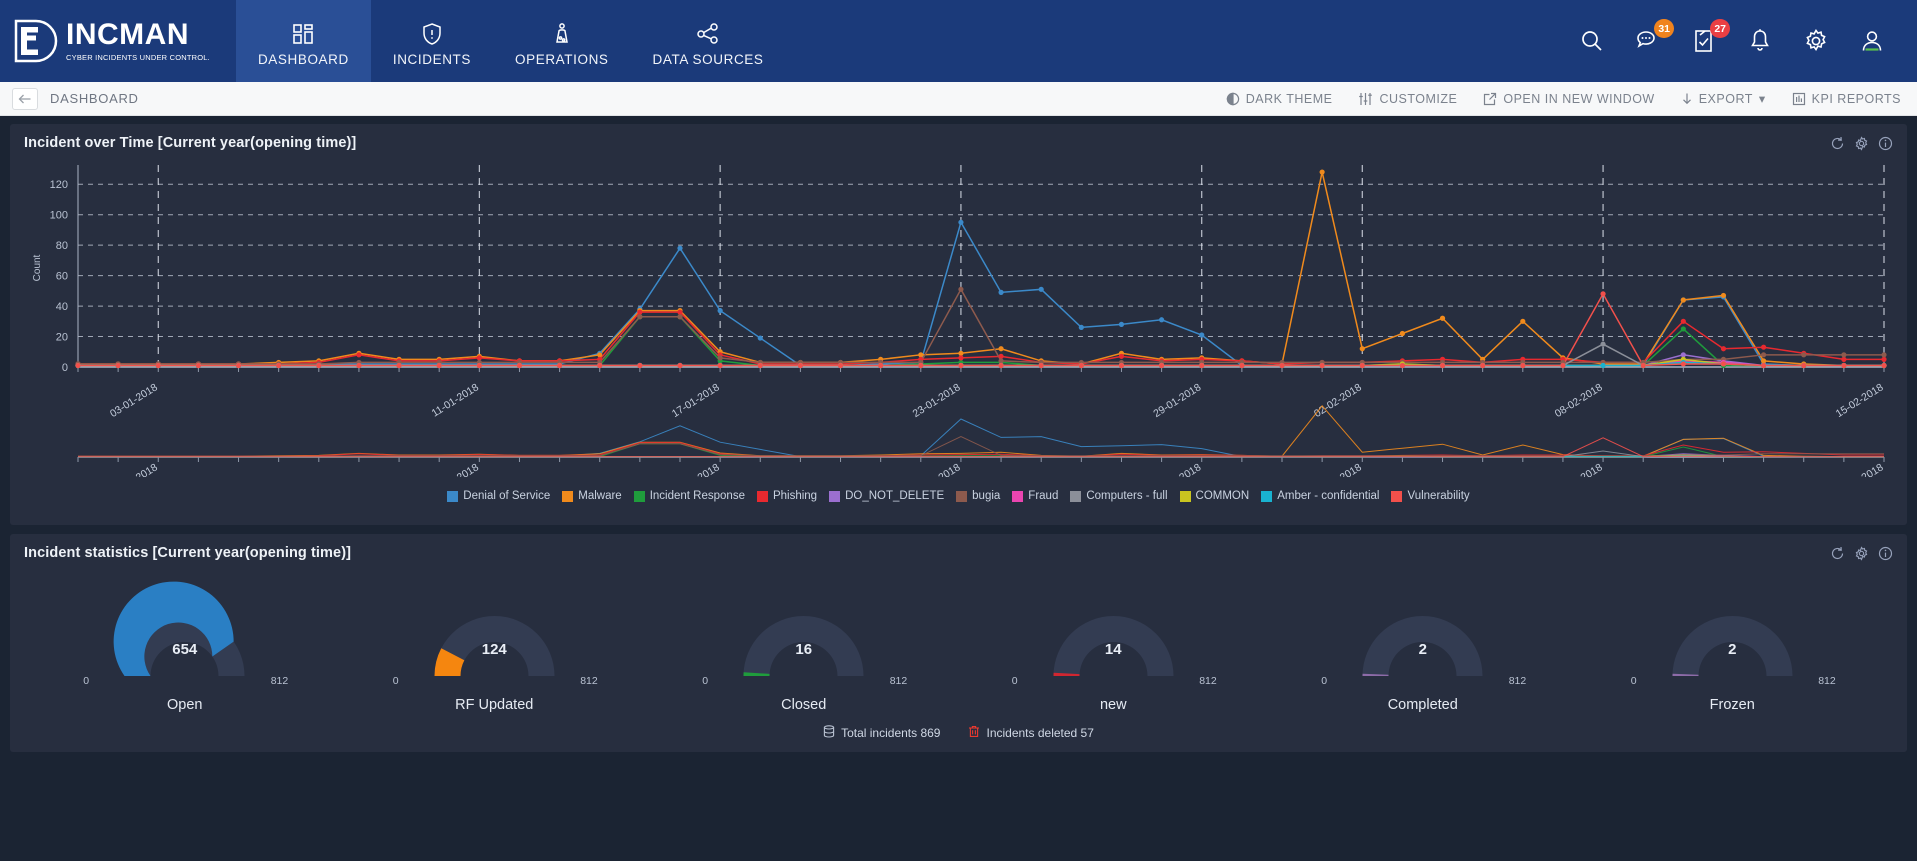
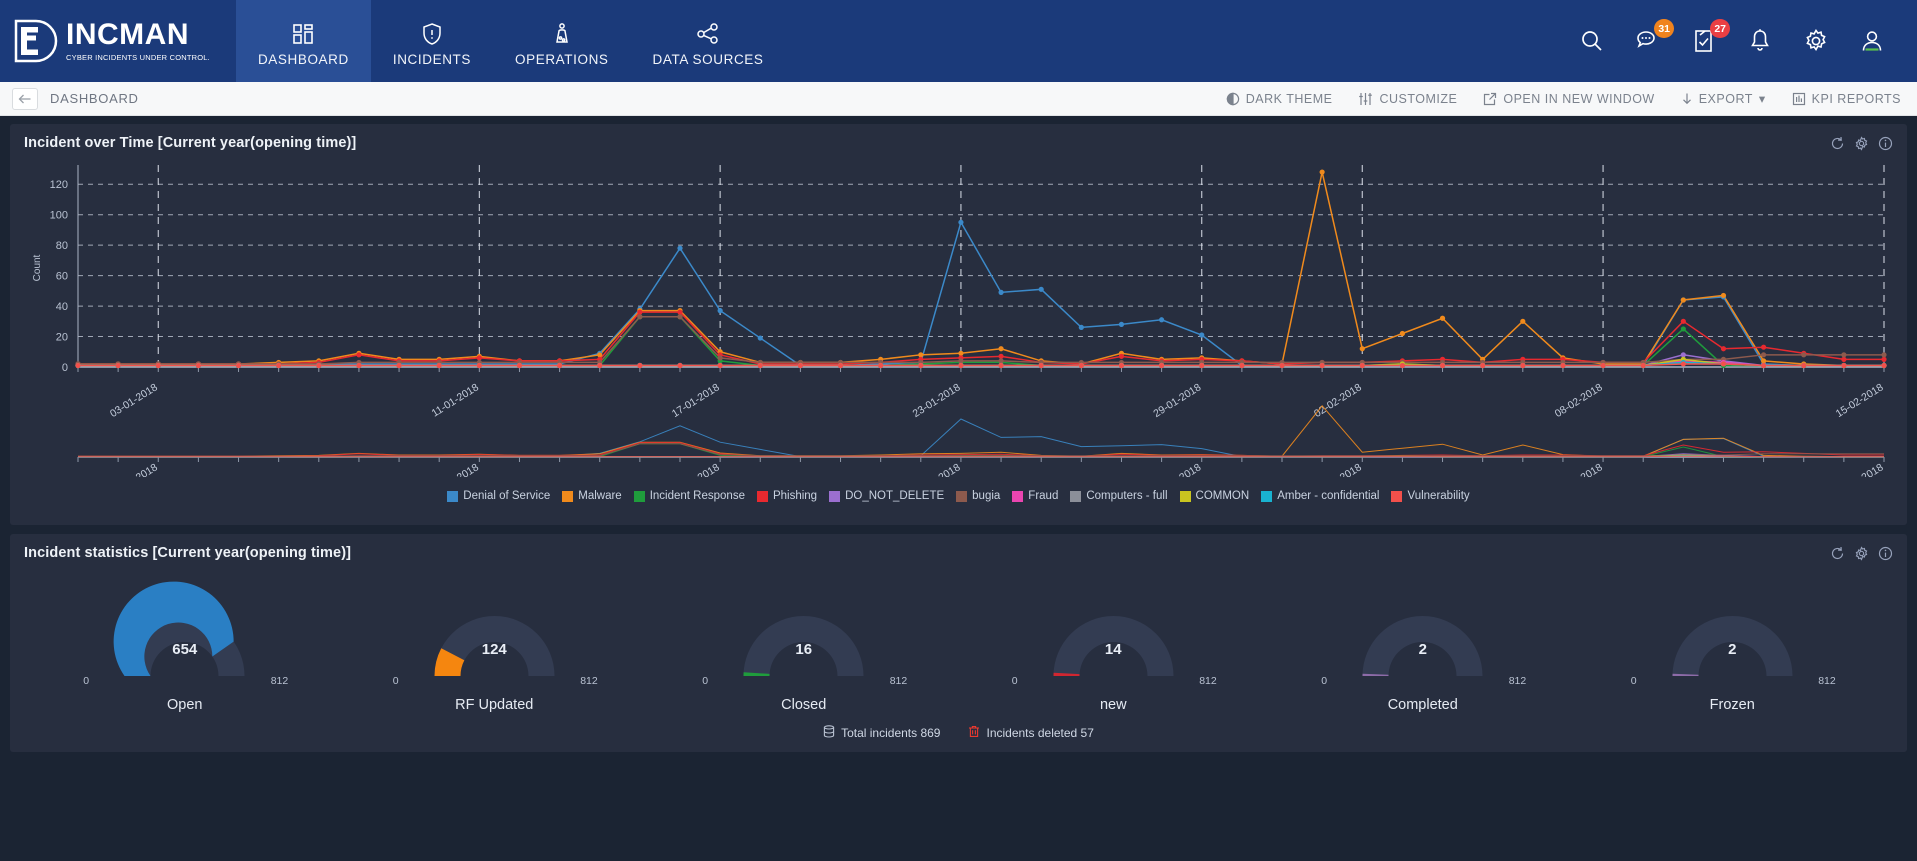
bugia/23-01-2018: 51 -> 4
Computers - full/08-02-2018: 15 -> 1
Vulnerability/08-02-2018: 48 -> 1
